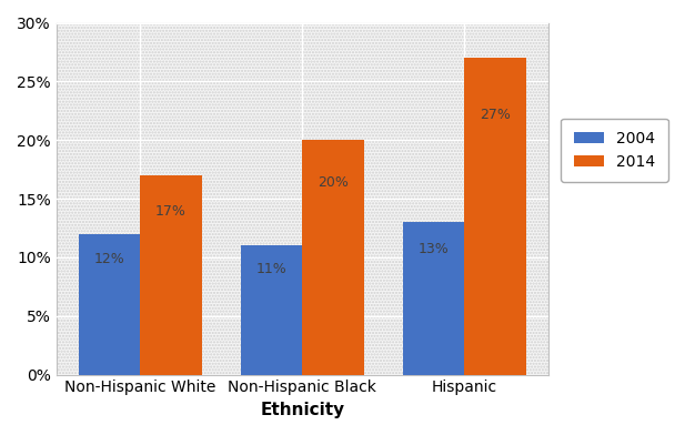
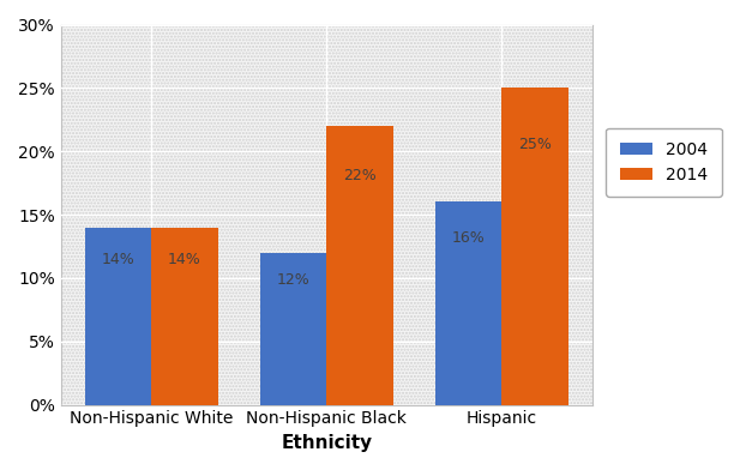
2004/Non-Hispanic White: 12% -> 14%
2014/Non-Hispanic White: 17% -> 14%
2004/Non-Hispanic Black: 11% -> 12%
2014/Non-Hispanic Black: 20% -> 22%
2004/Hispanic: 13% -> 16%
2014/Hispanic: 27% -> 25%
